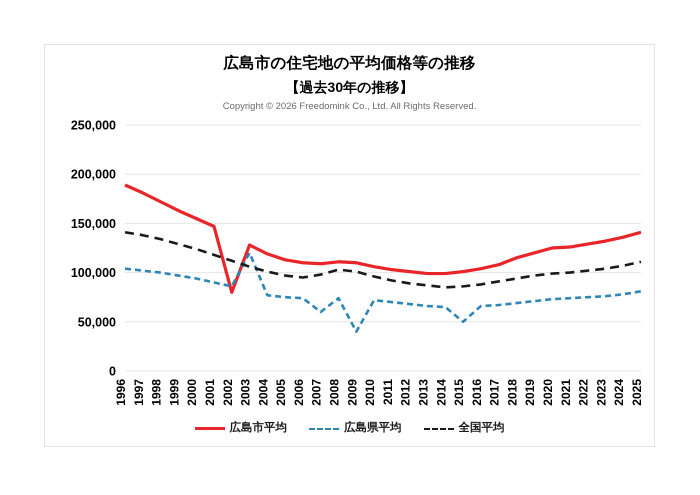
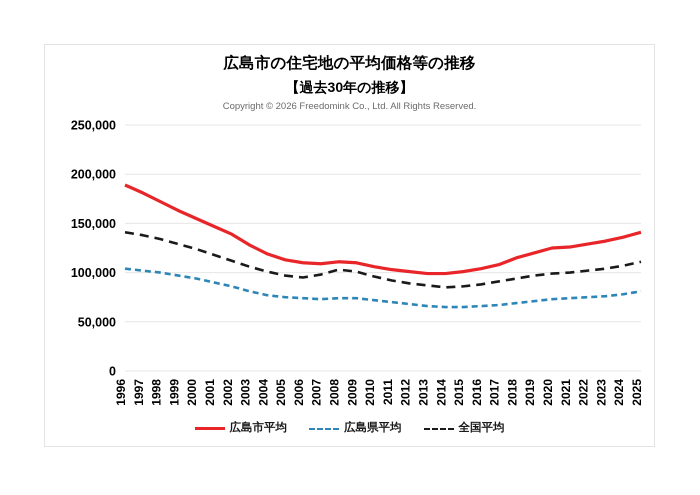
広島市平均/2002: 80000 -> 140000
広島県平均/2003: 120000 -> 80000
広島県平均/2007: 60000 -> 70000
広島県平均/2009: 40000 -> 70000
広島県平均/2015: 50000 -> 60000
